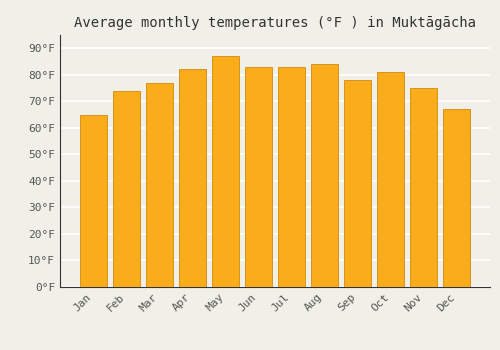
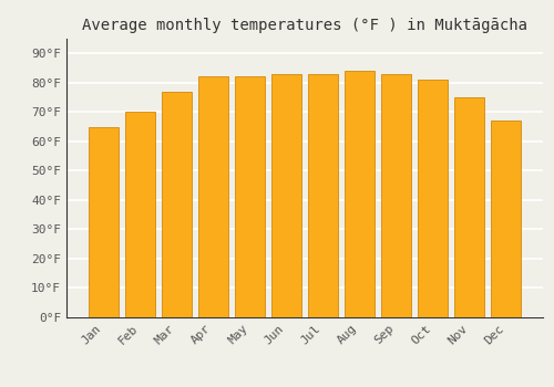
Feb: 74°F -> 70°F
May: 87°F -> 82°F
Sep: 78°F -> 83°F
